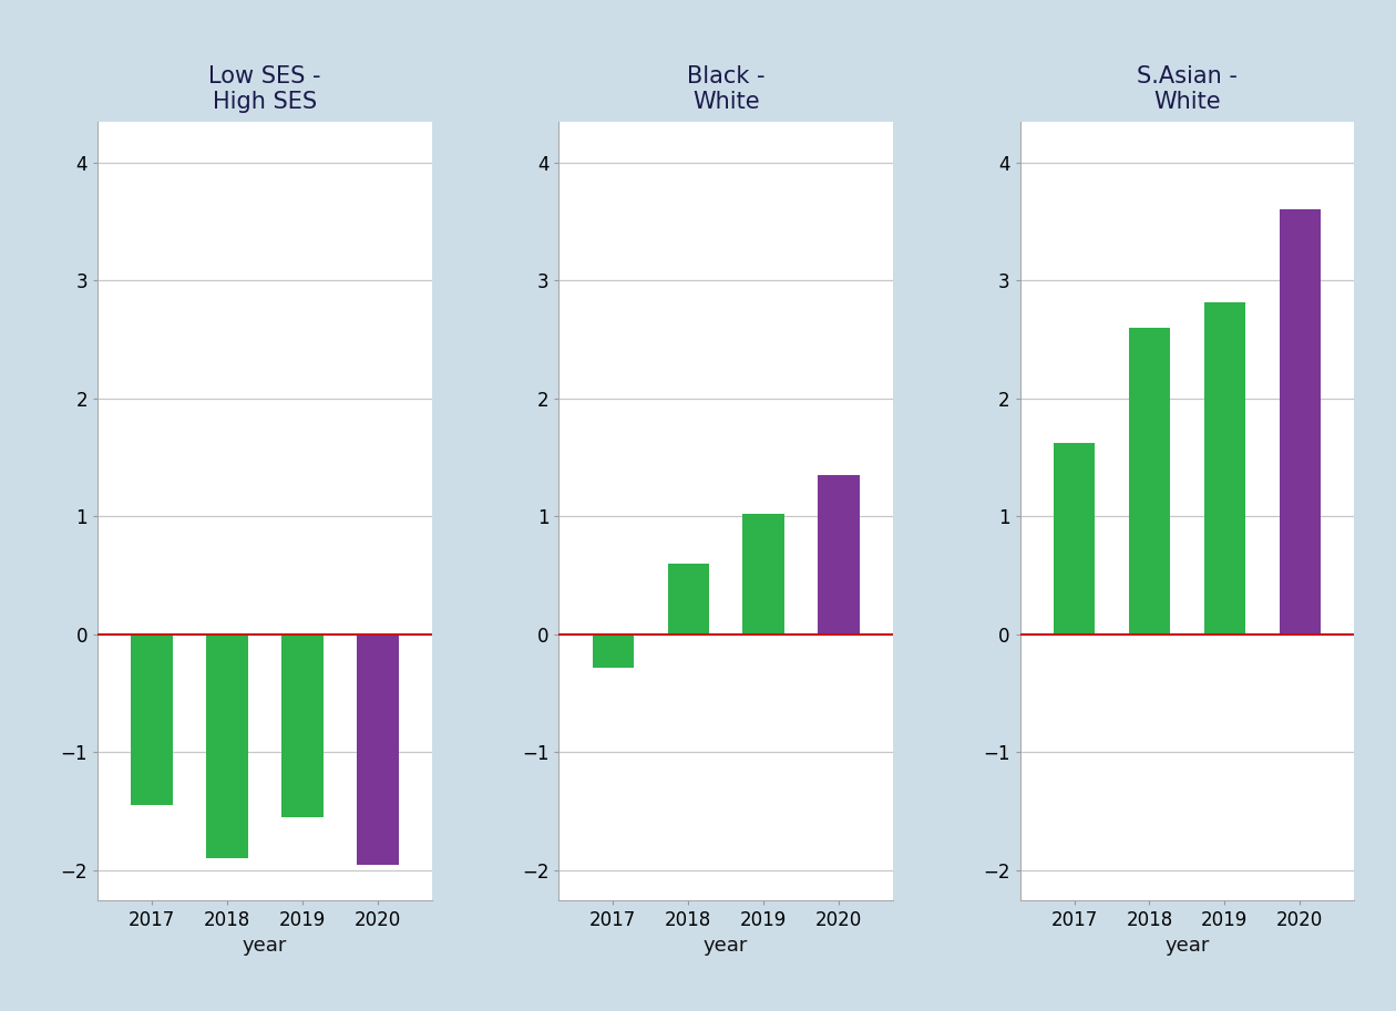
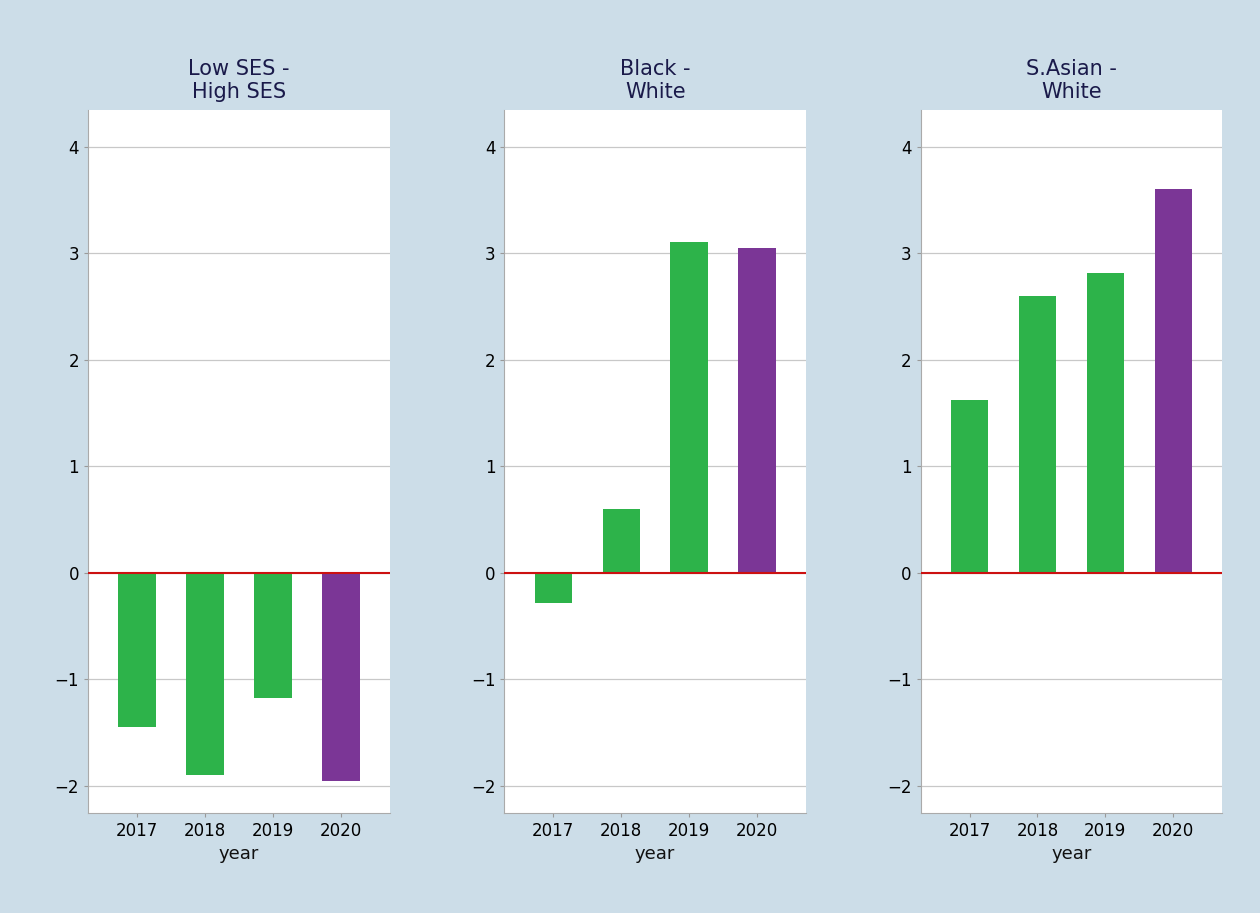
Low SES - High SES/2019: -1.55 -> -1.17
Black - White/2019: 1.02 -> 3.11
Black - White/2020: 1.35 -> 3.05
